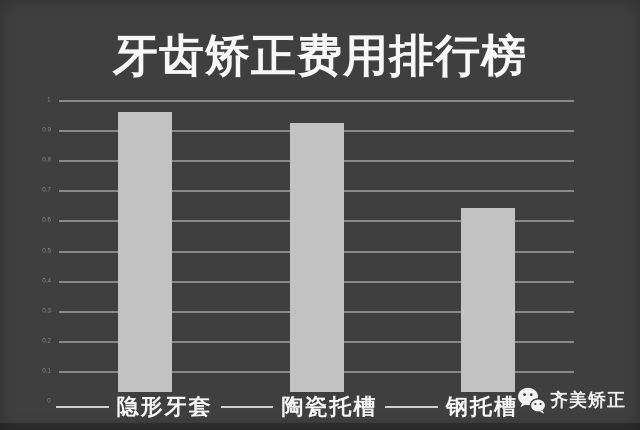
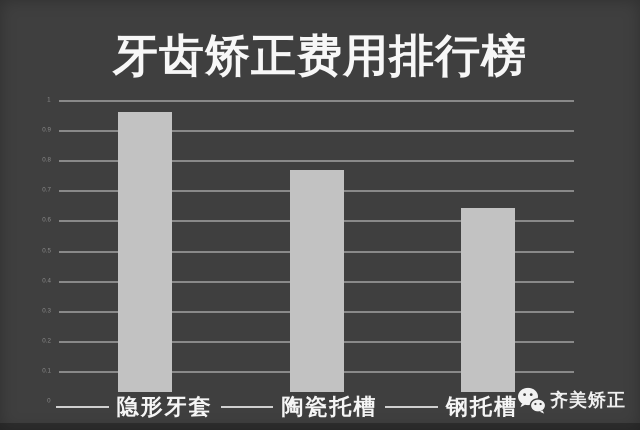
陶瓷托槽: 0.92 -> 0.76
